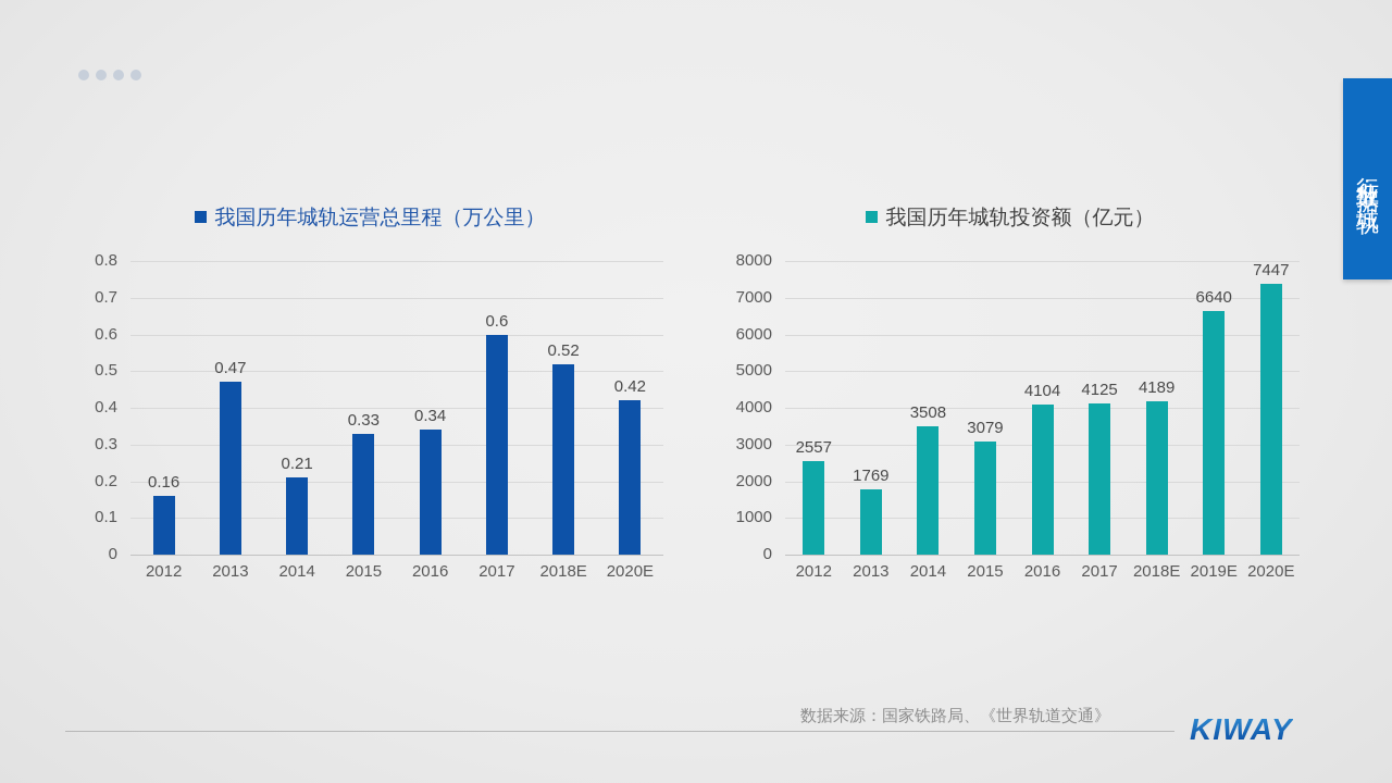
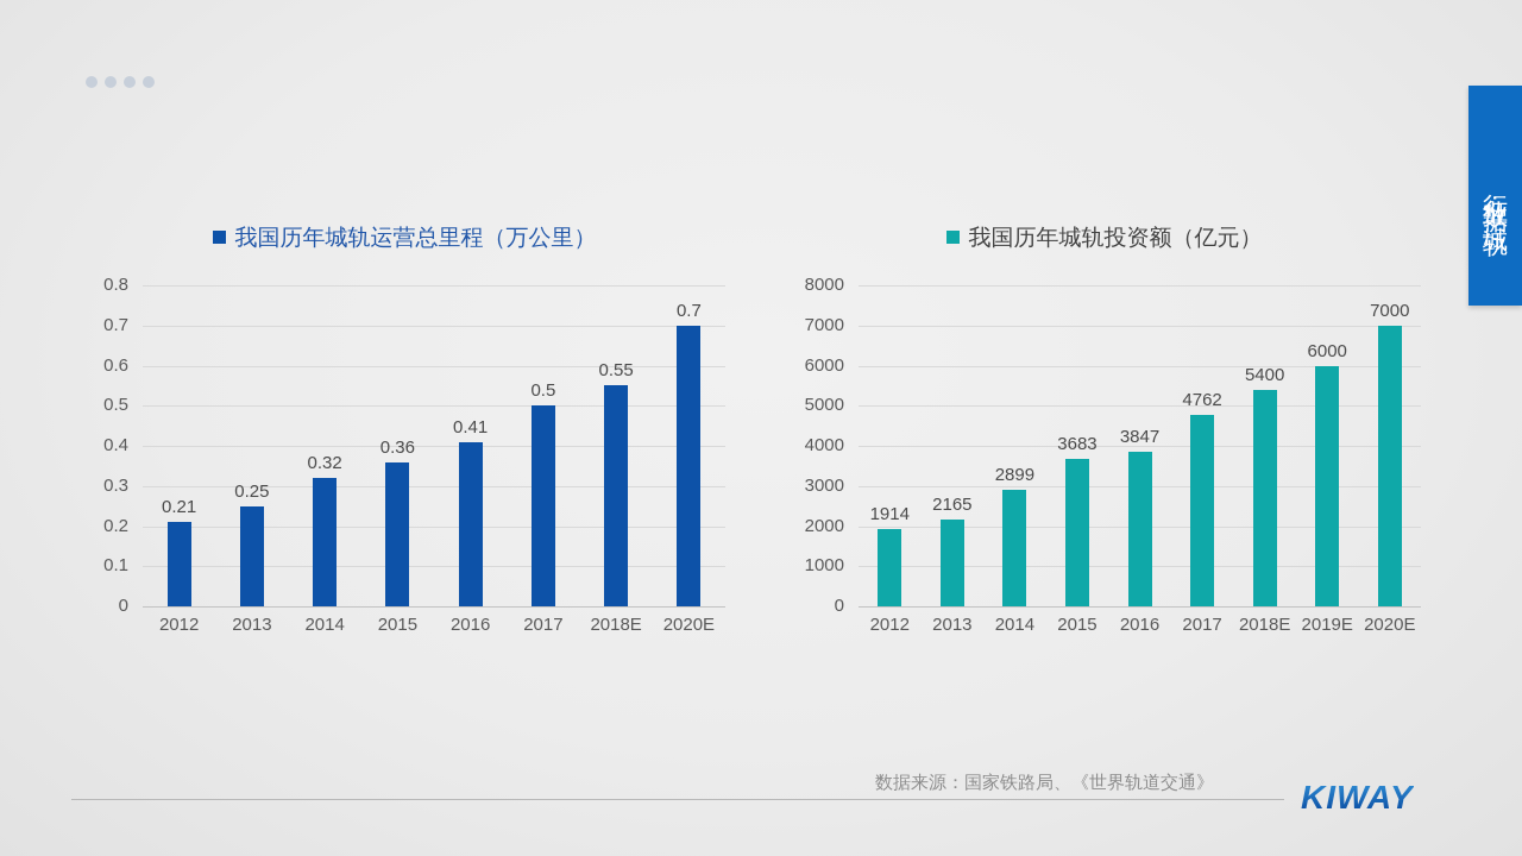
我国历年城轨运营总里程（万公里）/2012: 0.16 -> 0.21
我国历年城轨运营总里程（万公里）/2013: 0.47 -> 0.25
我国历年城轨运营总里程（万公里）/2014: 0.21 -> 0.32
我国历年城轨运营总里程（万公里）/2015: 0.33 -> 0.36
我国历年城轨运营总里程（万公里）/2016: 0.34 -> 0.41
我国历年城轨运营总里程（万公里）/2017: 0.6 -> 0.5
我国历年城轨运营总里程（万公里）/2018E: 0.52 -> 0.55
我国历年城轨运营总里程（万公里）/2020E: 0.42 -> 0.7
我国历年城轨投资额（亿元）/2012: 2557 -> 1914
我国历年城轨投资额（亿元）/2013: 1769 -> 2165
我国历年城轨投资额（亿元）/2014: 3508 -> 2899
我国历年城轨投资额（亿元）/2015: 3079 -> 3683
我国历年城轨投资额（亿元）/2016: 4104 -> 3847
我国历年城轨投资额（亿元）/2017: 4125 -> 4762
我国历年城轨投资额（亿元）/2018E: 4189 -> 5400
我国历年城轨投资额（亿元）/2019E: 6640 -> 6000
我国历年城轨投资额（亿元）/2020E: 7447 -> 7000
